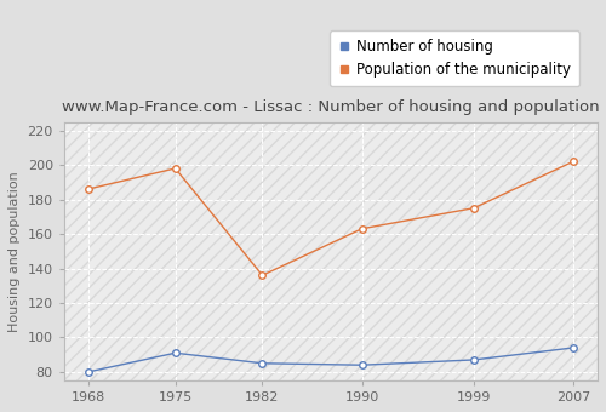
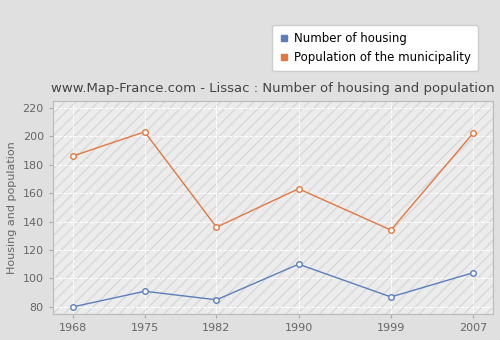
Population of the municipality/1975: 198 -> 203
Number of housing/1990: 84 -> 110
Population of the municipality/1999: 175 -> 134
Number of housing/2007: 94 -> 104
